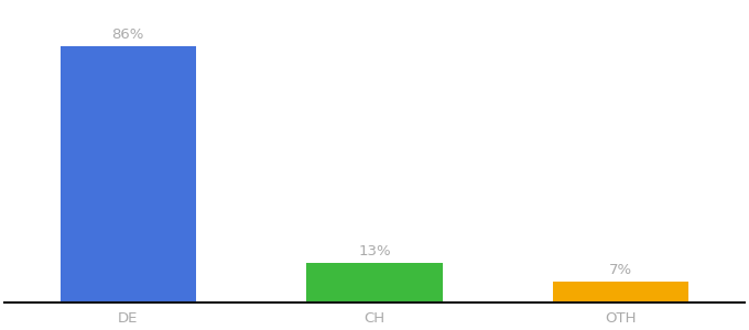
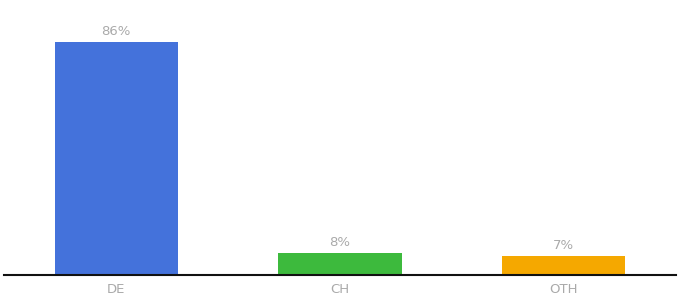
CH: 13% -> 8%
